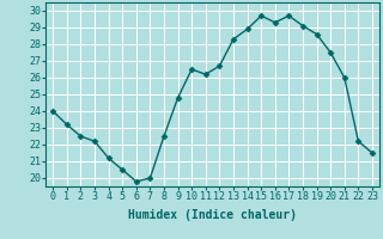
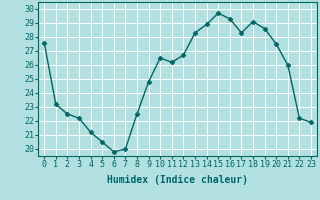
0: 24.0 -> 27.6
17: 29.7 -> 28.3
23: 21.5 -> 21.9
